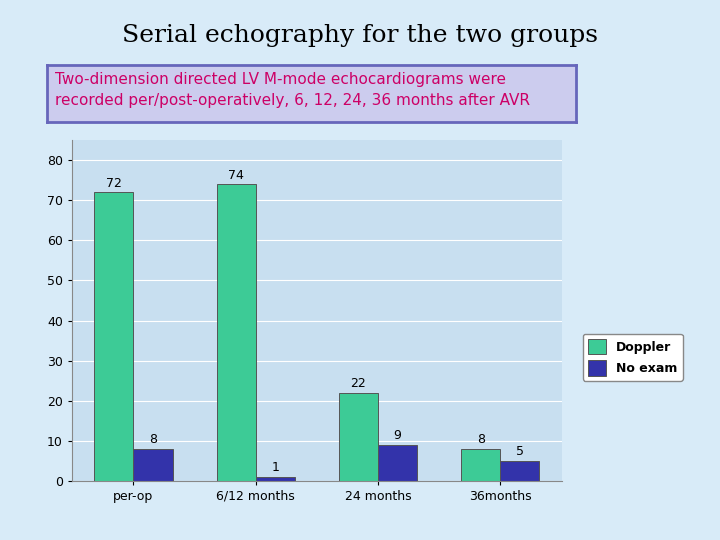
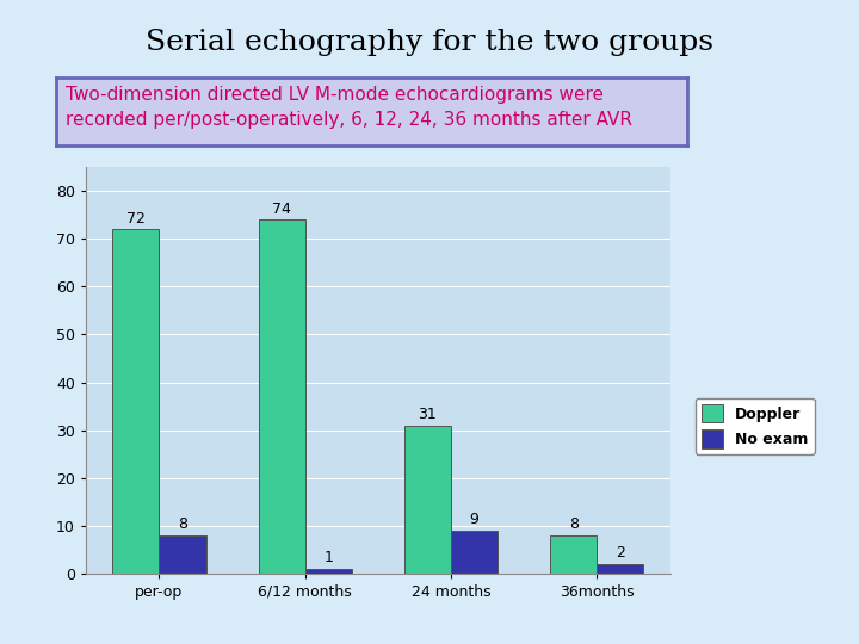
Doppler/24 months: 22 -> 31
No exam/36months: 5 -> 2
